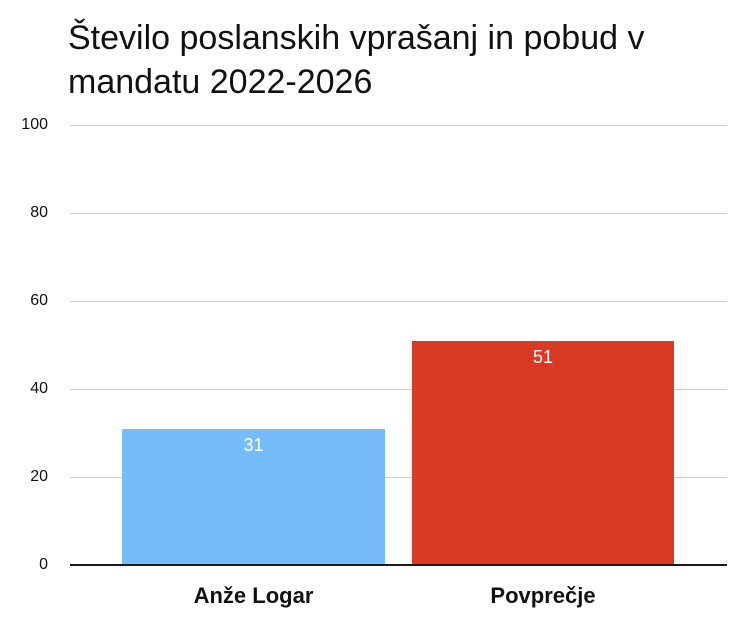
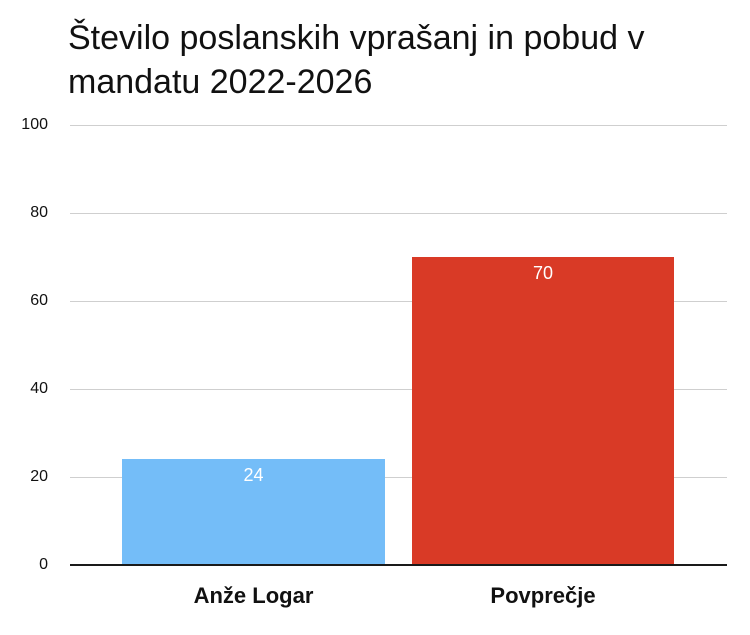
Anže Logar: 31 -> 24
Povprečje: 51 -> 70
